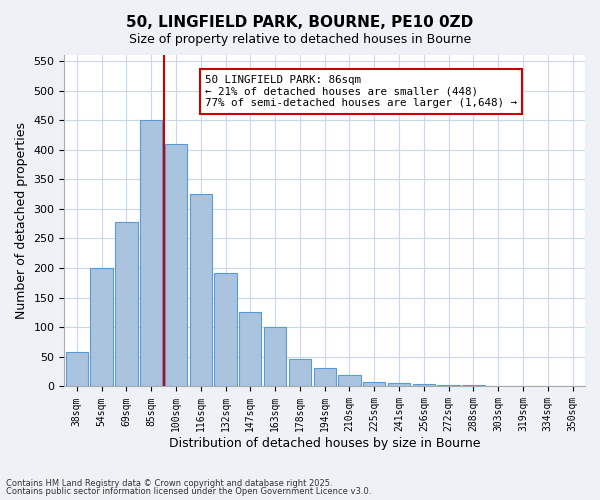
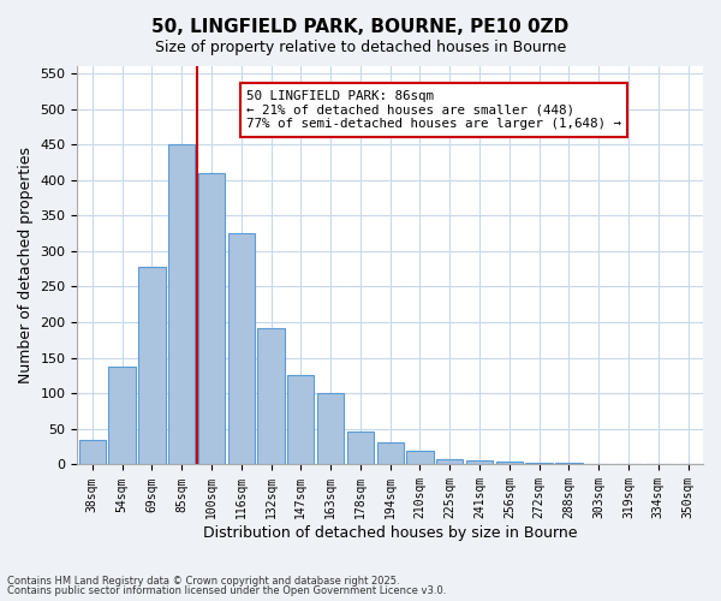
38sqm: 58 -> 35
54sqm: 200 -> 137
